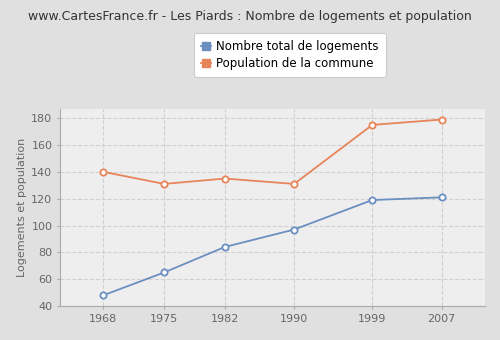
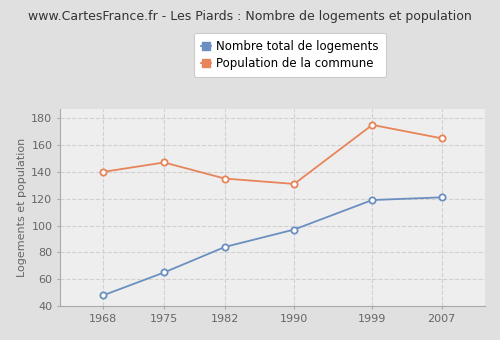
Population de la commune/1975: 131 -> 147
Population de la commune/2007: 179 -> 165
